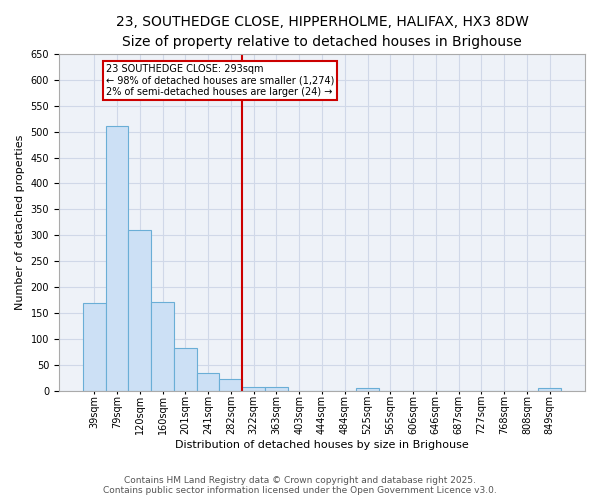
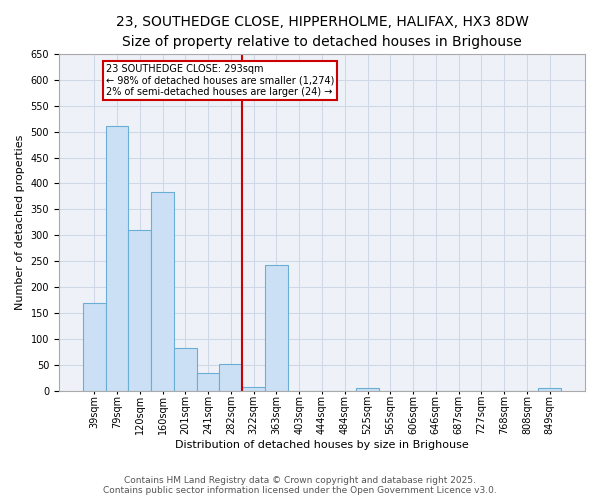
160sqm: 172 -> 384
282sqm: 22 -> 52
363sqm: 8 -> 242
